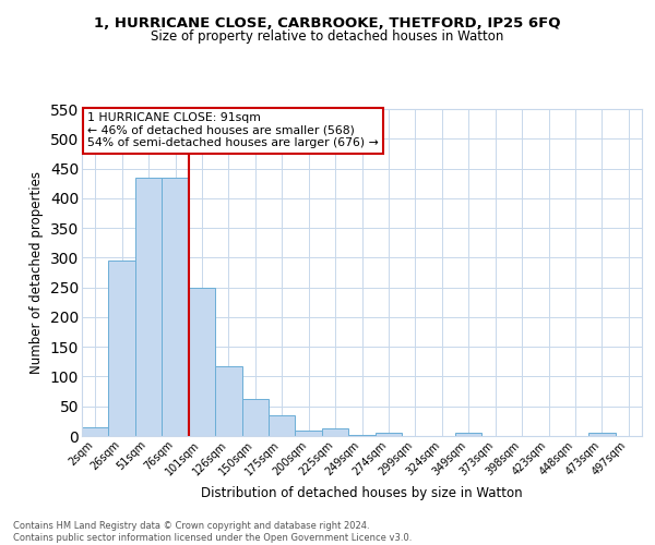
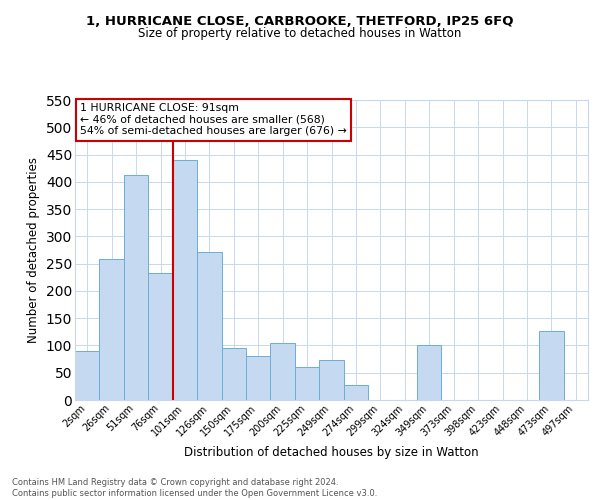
2sqm: 15 -> 90
26sqm: 295 -> 258
51sqm: 435 -> 412
76sqm: 435 -> 232
101sqm: 250 -> 440
126sqm: 118 -> 272
150sqm: 63 -> 96
175sqm: 35 -> 80
200sqm: 10 -> 104
225sqm: 13 -> 60
249sqm: 2 -> 74
274sqm: 5 -> 28
349sqm: 5 -> 100
473sqm: 5 -> 126
